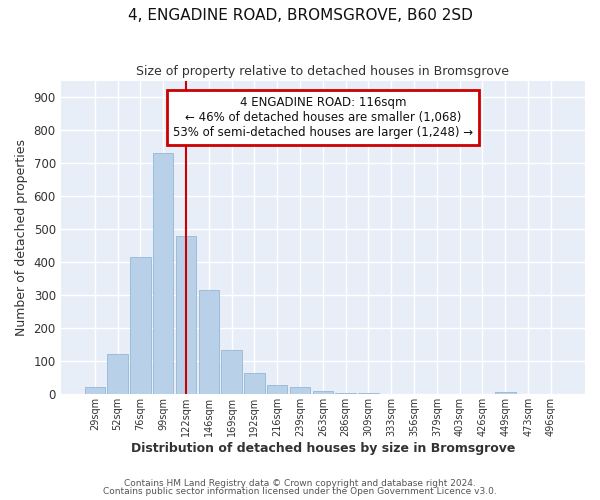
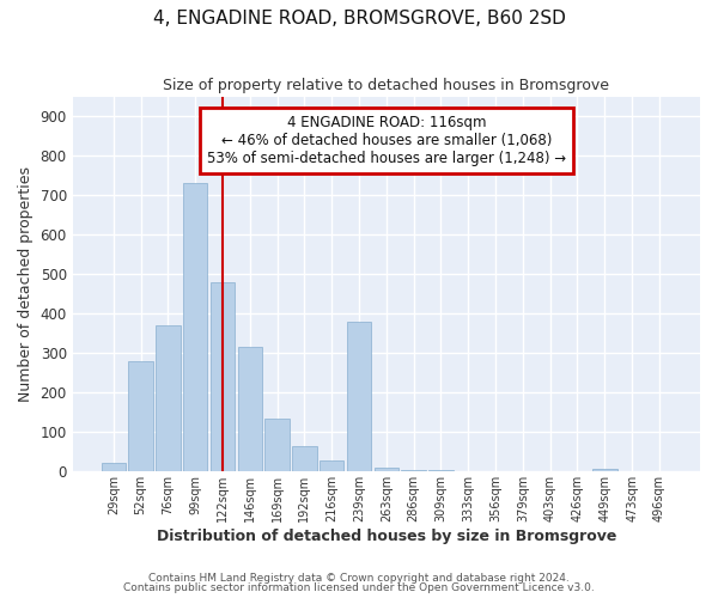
52sqm: 123 -> 280
76sqm: 416 -> 370
239sqm: 22 -> 380
